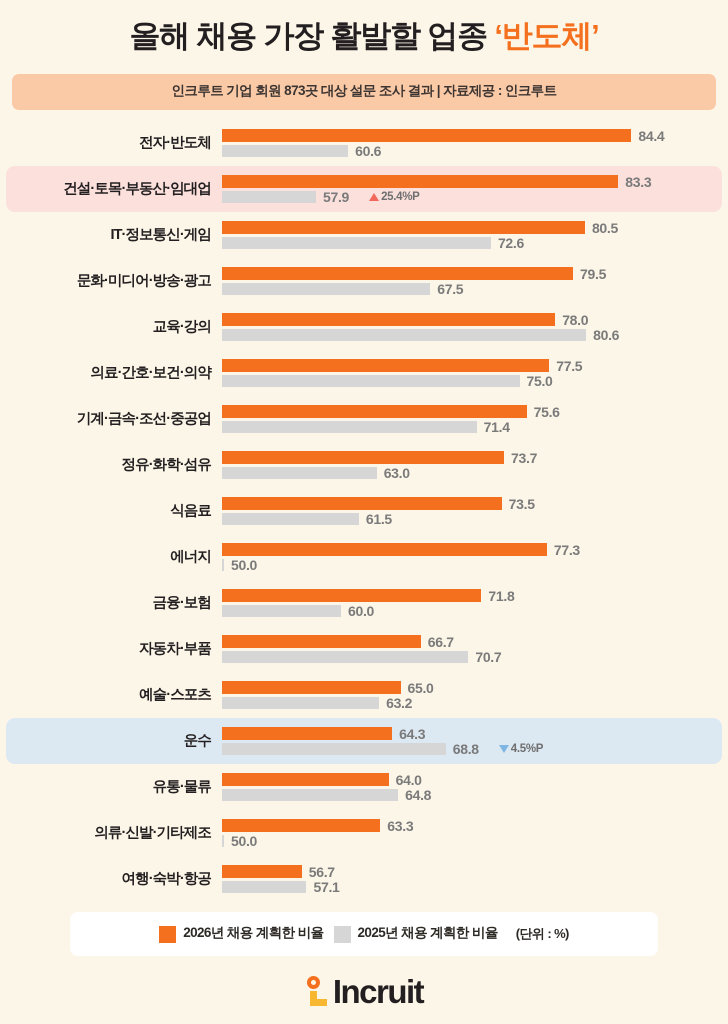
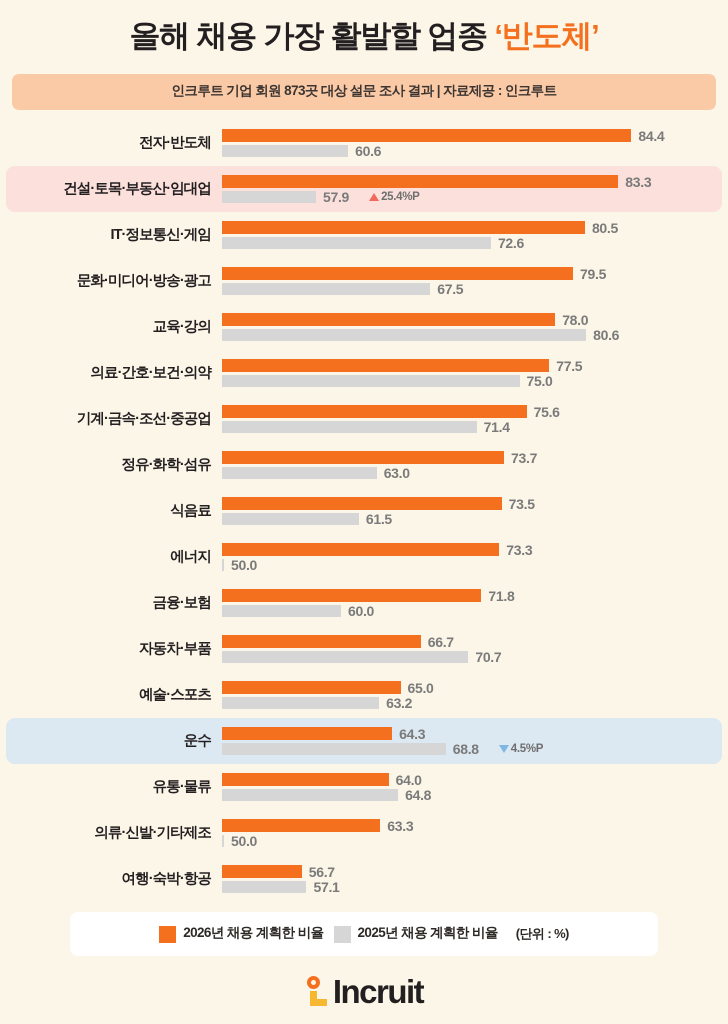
2026년 채용 계획한 비율/에너지: 77.3 -> 73.3
